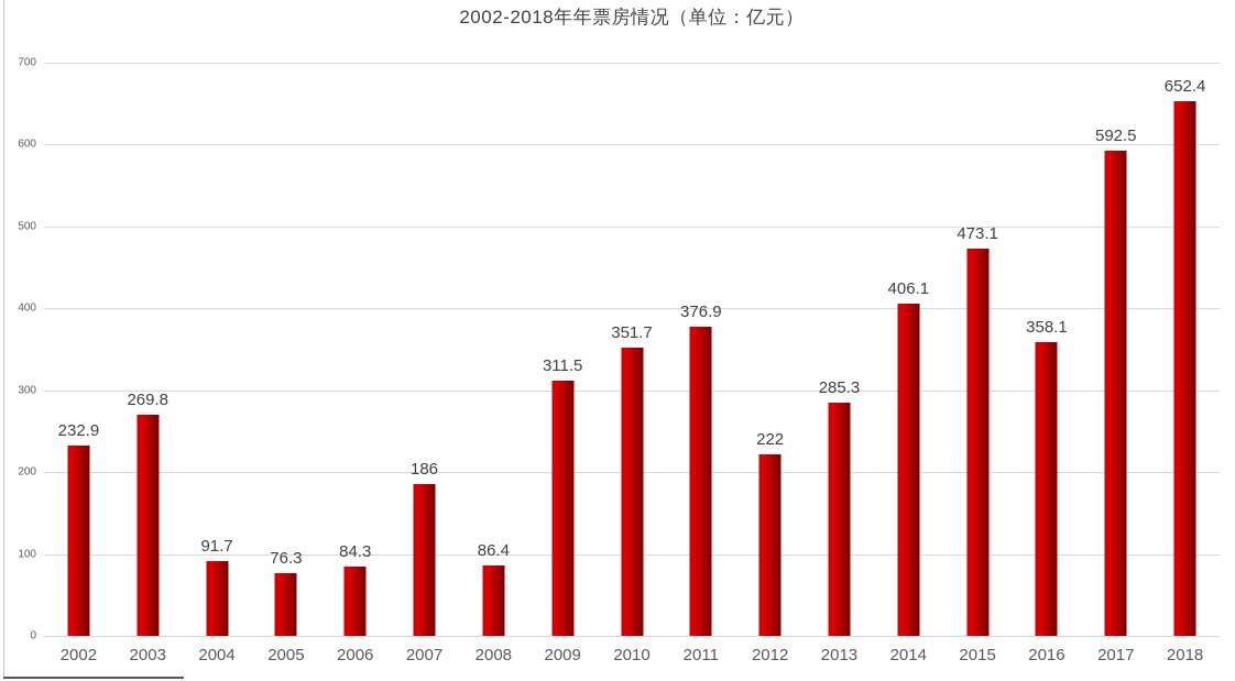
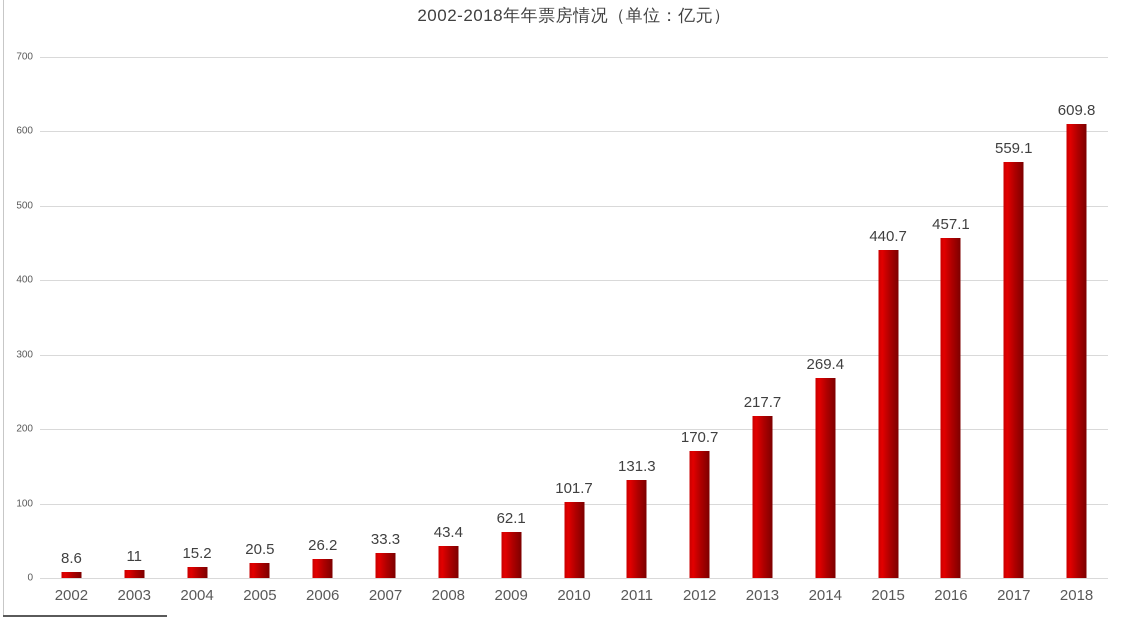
2002: 232.9 -> 8.6
2003: 269.8 -> 11
2004: 91.7 -> 15.2
2005: 76.3 -> 20.5
2006: 84.3 -> 26.2
2007: 186 -> 33.3
2008: 86.4 -> 43.4
2009: 311.5 -> 62.1
2010: 351.7 -> 101.7
2011: 376.9 -> 131.3
2012: 222 -> 170.7
2013: 285.3 -> 217.7
2014: 406.1 -> 269.4
2015: 473.1 -> 440.7
2016: 358.1 -> 457.1
2017: 592.5 -> 559.1
2018: 652.4 -> 609.8
